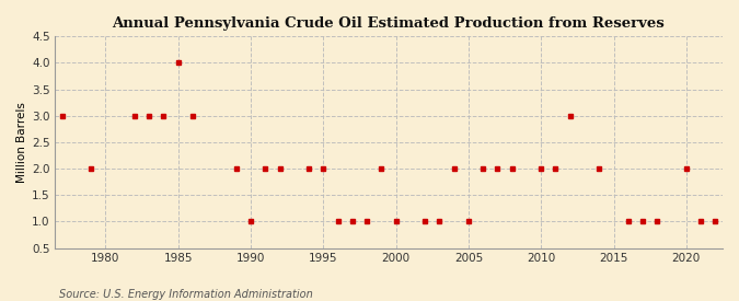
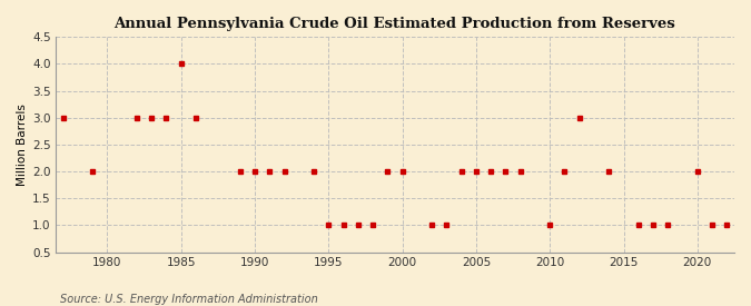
1990: 1 -> 2
1995: 2 -> 1
2000: 1 -> 2
2005: 1 -> 2
2010: 2 -> 1
